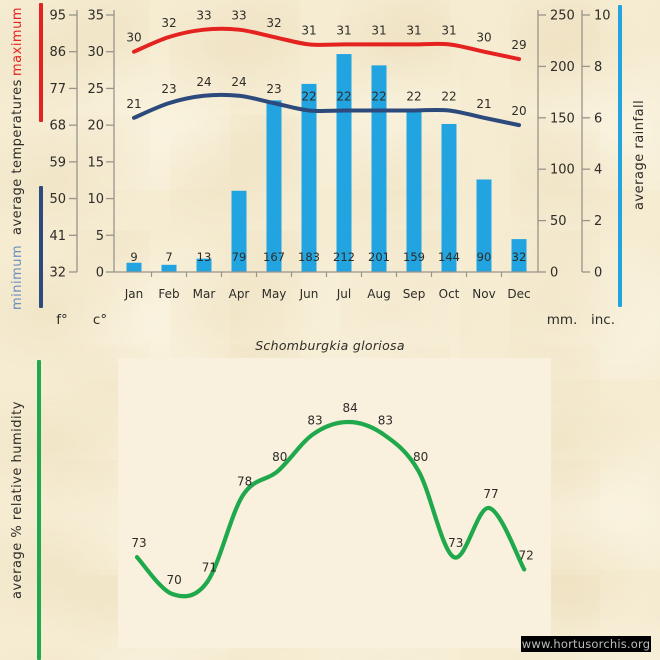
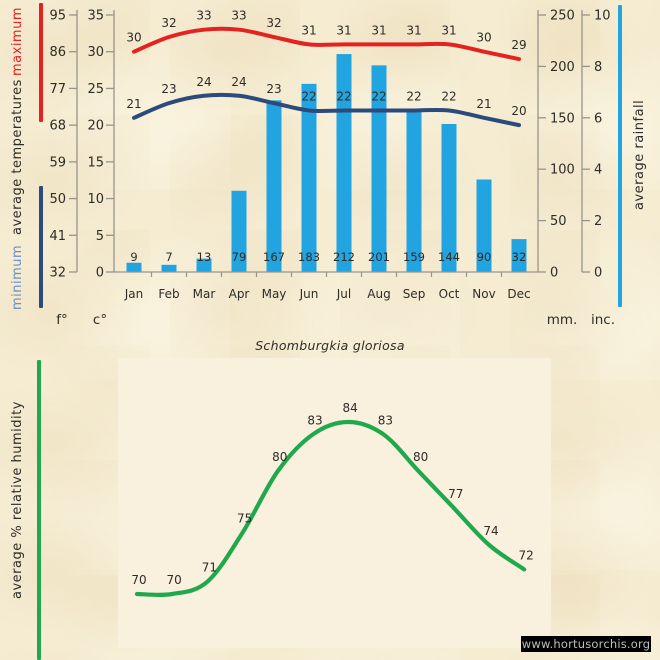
average % relative humidity/Jan: 73 -> 70
average % relative humidity/Apr: 78 -> 75
average % relative humidity/Oct: 73 -> 77
average % relative humidity/Nov: 77 -> 74
